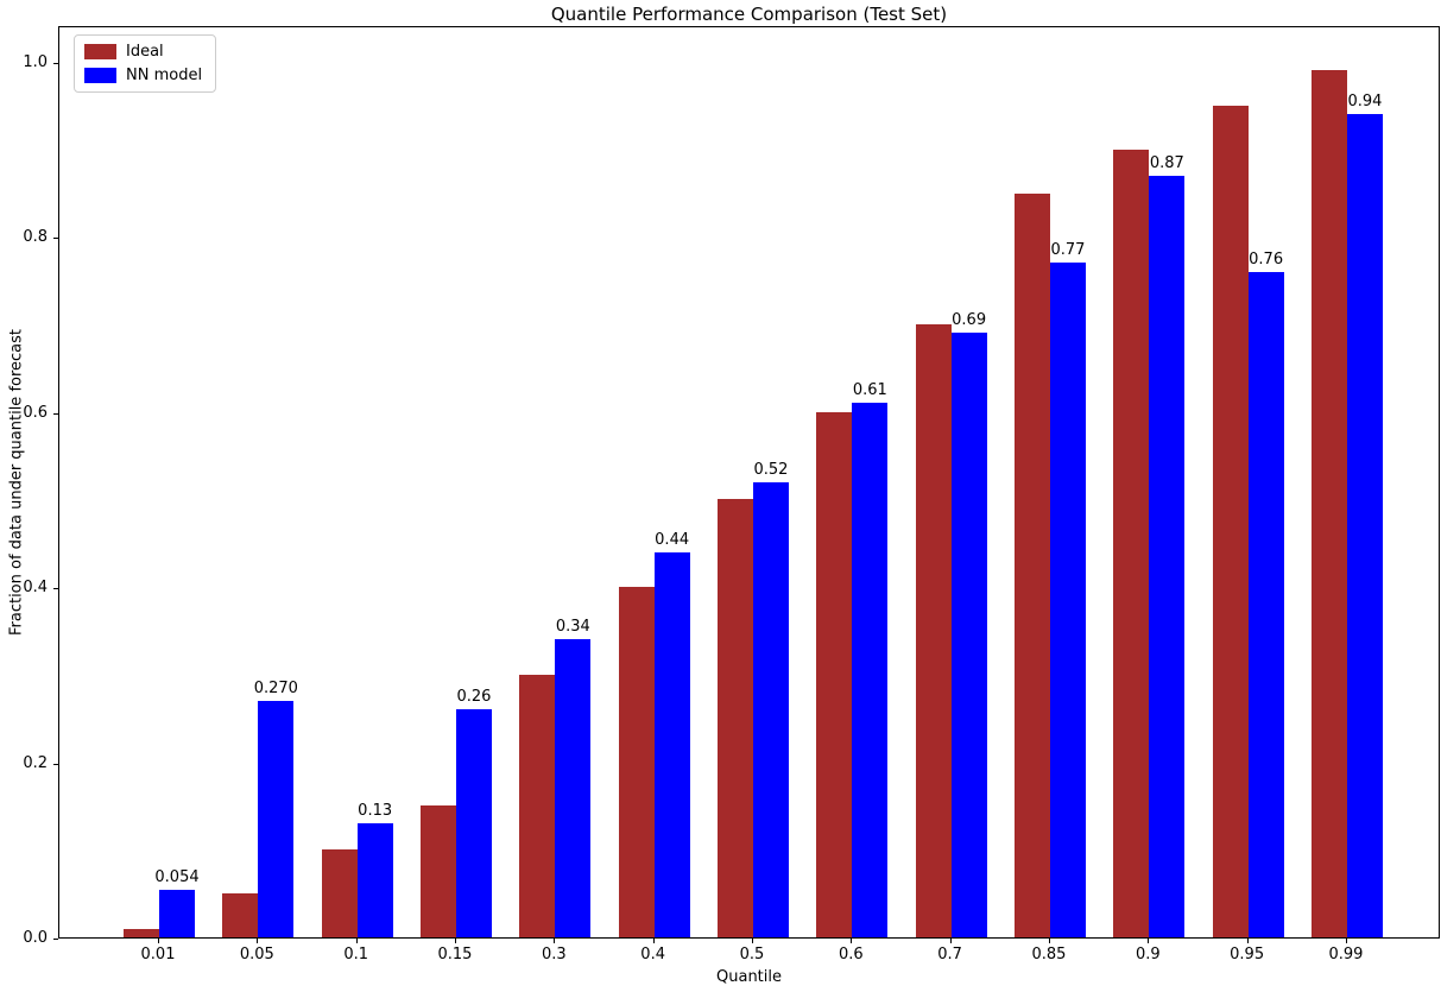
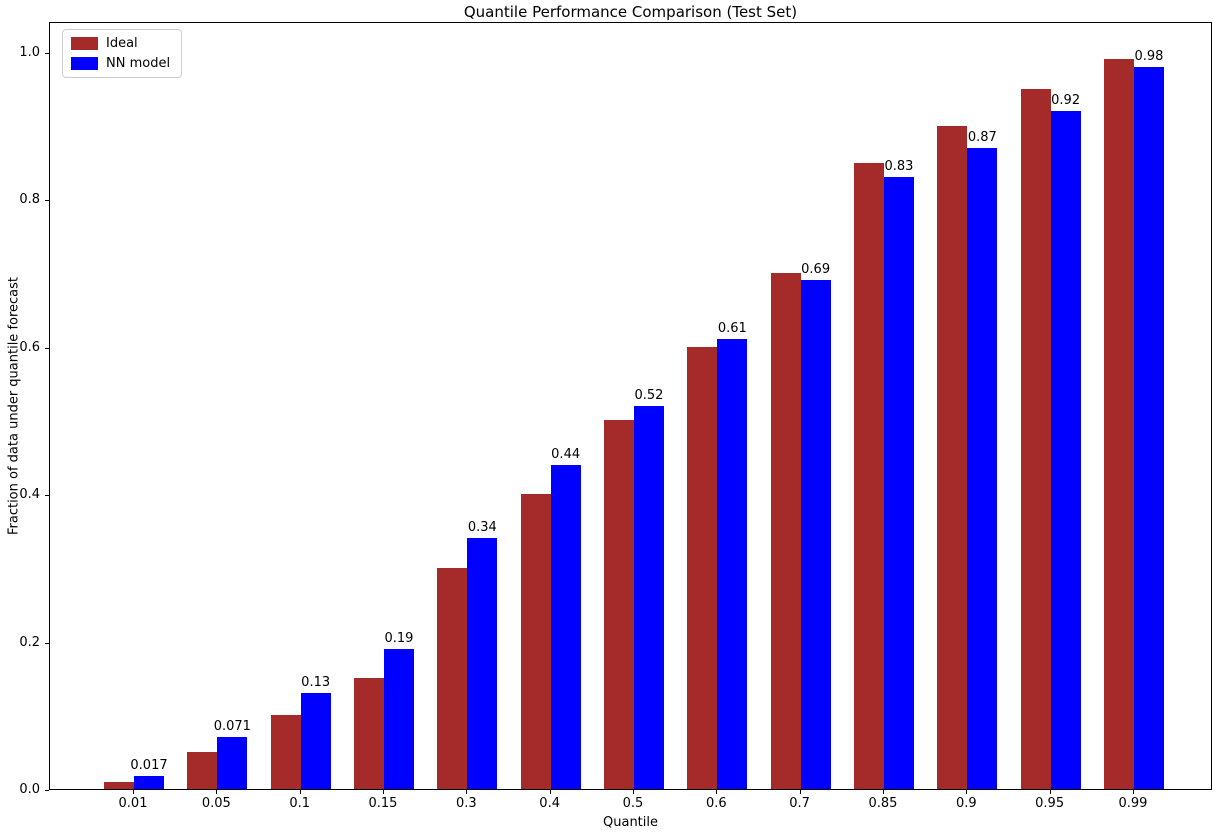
NN model/0.01: 0.054 -> 0.017
NN model/0.05: 0.270 -> 0.071
NN model/0.15: 0.26 -> 0.19
NN model/0.85: 0.77 -> 0.83
NN model/0.95: 0.76 -> 0.92
NN model/0.99: 0.94 -> 0.98
